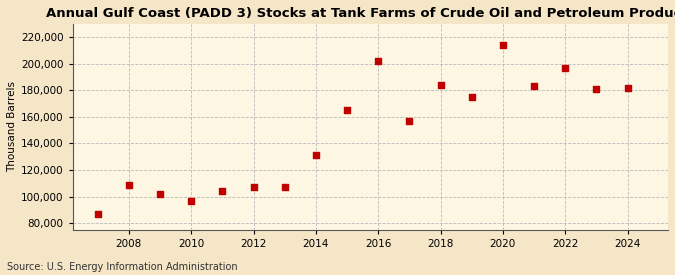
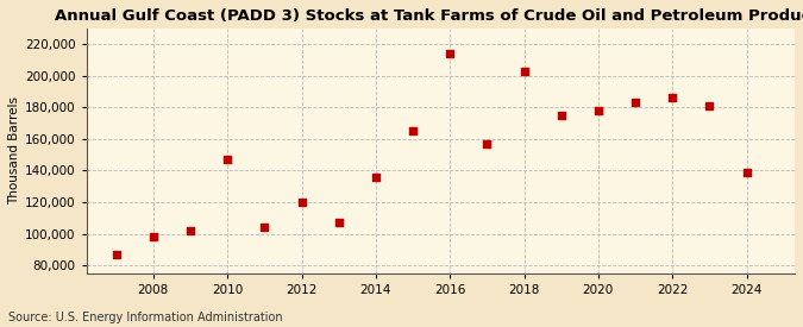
2008: 108,000 -> 98,000
2010: 97,000 -> 147,000
2012: 107,000 -> 120,000
2014: 131,000 -> 136,000
2016: 202,000 -> 214,000
2018: 184,000 -> 203,000
2020: 214,000 -> 178,000
2022: 197,000 -> 186,000
2024: 182,000 -> 139,000
